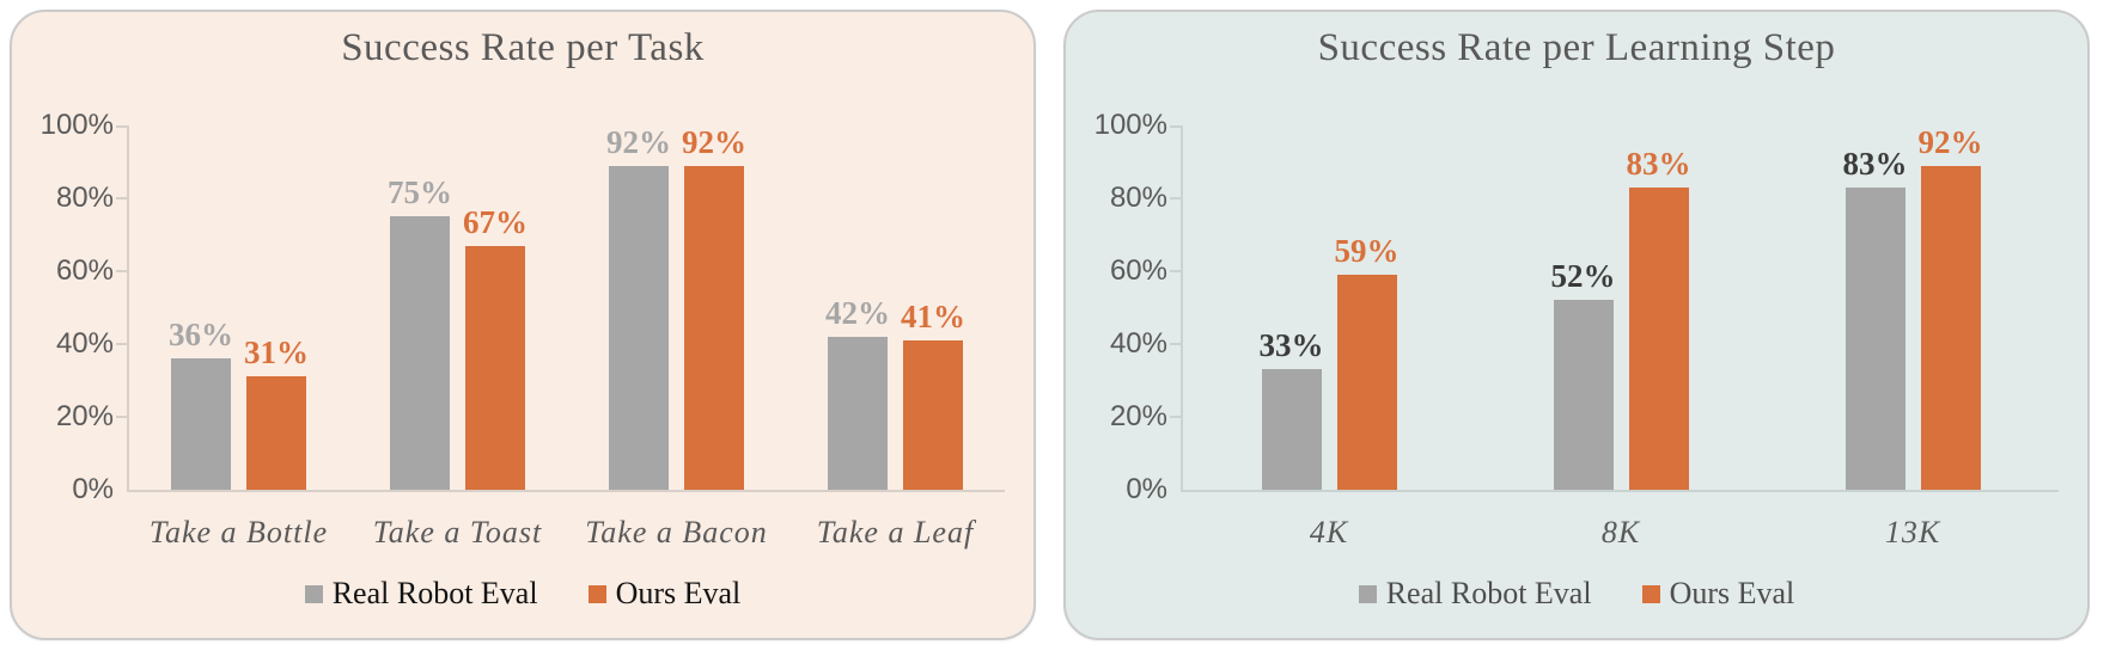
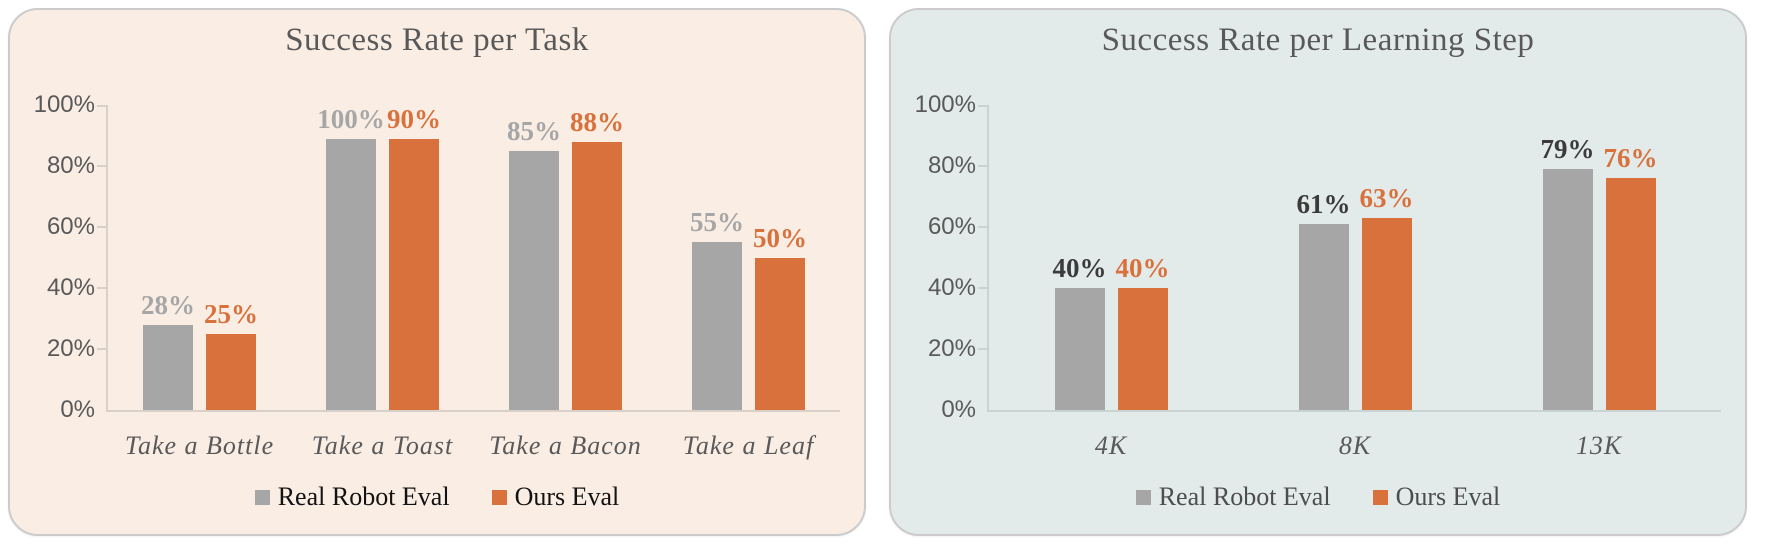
Success Rate per Task/Real Robot Eval/Take a Bottle: 36% -> 28%
Success Rate per Task/Ours Eval/Take a Bottle: 31% -> 25%
Success Rate per Task/Real Robot Eval/Take a Toast: 75% -> 100%
Success Rate per Task/Ours Eval/Take a Toast: 67% -> 90%
Success Rate per Task/Real Robot Eval/Take a Bacon: 92% -> 85%
Success Rate per Task/Ours Eval/Take a Bacon: 92% -> 88%
Success Rate per Task/Real Robot Eval/Take a Leaf: 42% -> 55%
Success Rate per Task/Ours Eval/Take a Leaf: 41% -> 50%
Success Rate per Learning Step/Real Robot Eval/4K: 33% -> 40%
Success Rate per Learning Step/Ours Eval/4K: 59% -> 40%
Success Rate per Learning Step/Real Robot Eval/8K: 52% -> 61%
Success Rate per Learning Step/Ours Eval/8K: 83% -> 63%
Success Rate per Learning Step/Real Robot Eval/13K: 83% -> 79%
Success Rate per Learning Step/Ours Eval/13K: 92% -> 76%
